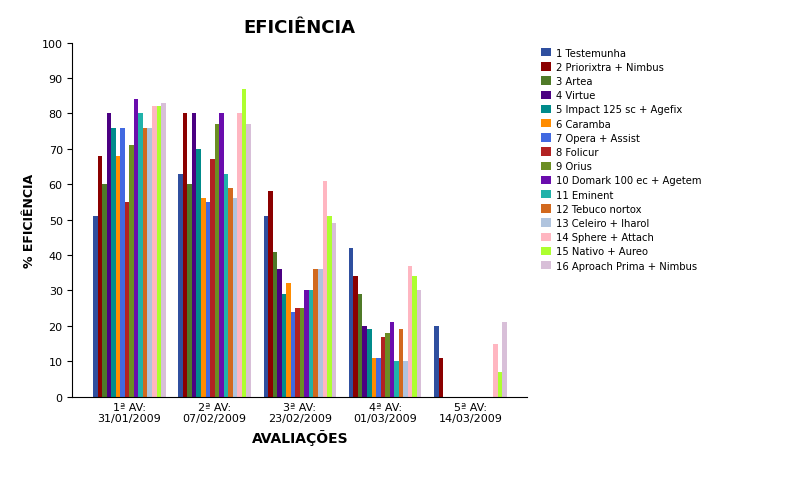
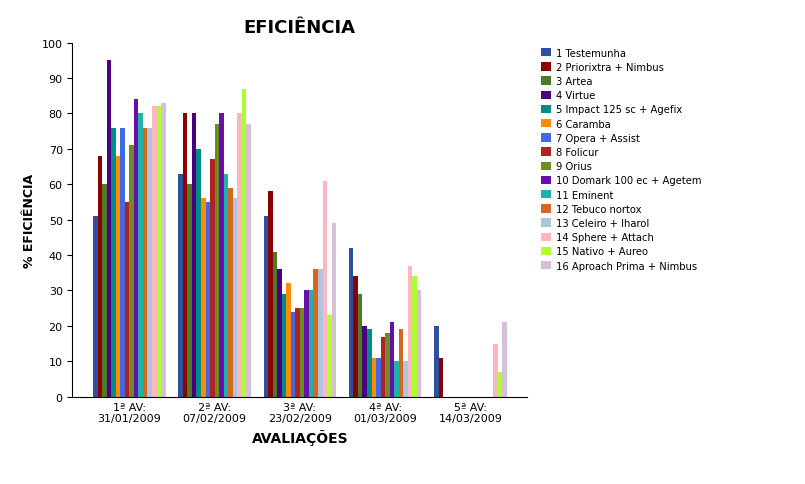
4 Virtue/1ª AV: 31/01/2009: 80 -> 95
15 Nativo + Aureo/3ª AV: 23/02/2009: 51 -> 23
